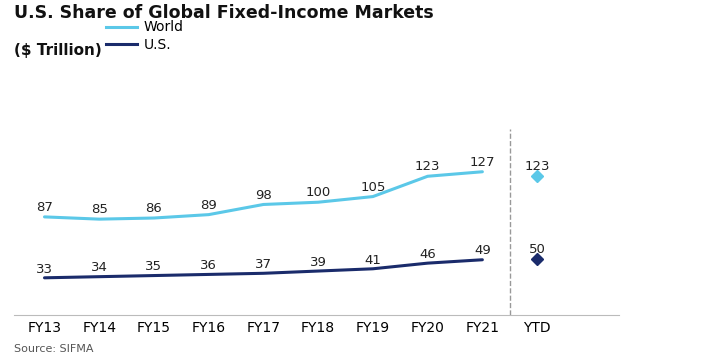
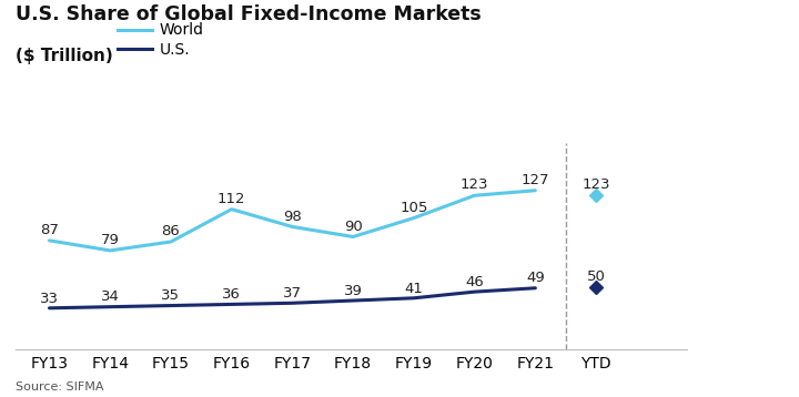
World/FY14: 85 -> 79
World/FY16: 89 -> 112
World/FY18: 100 -> 90
